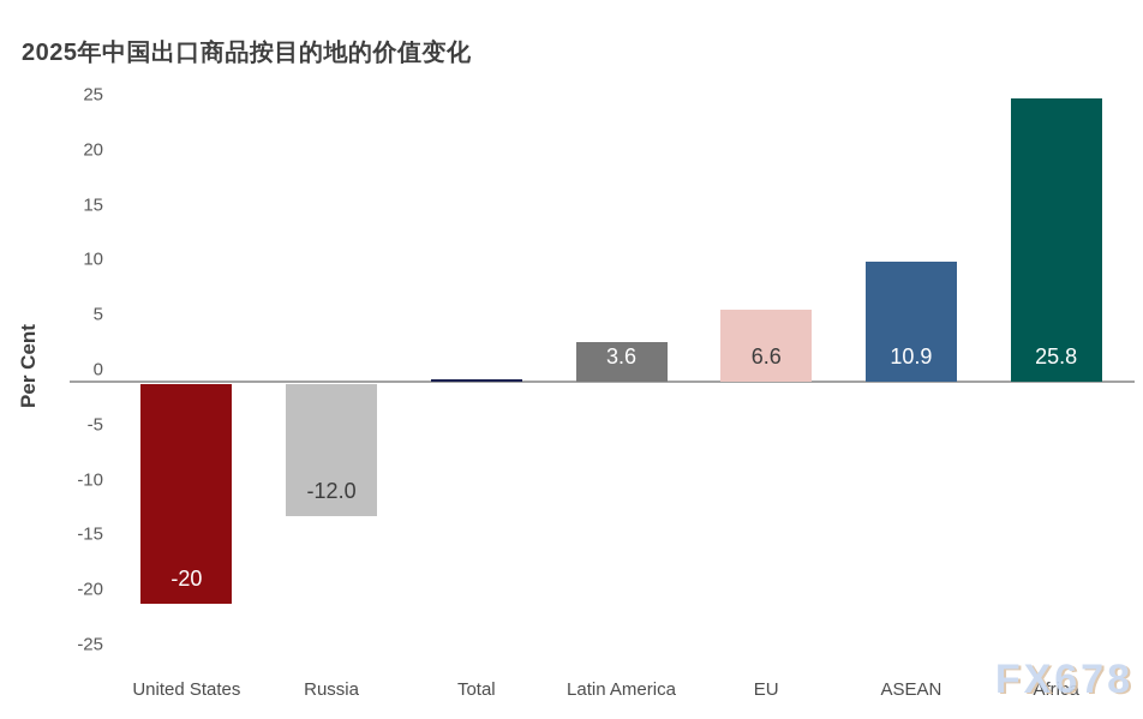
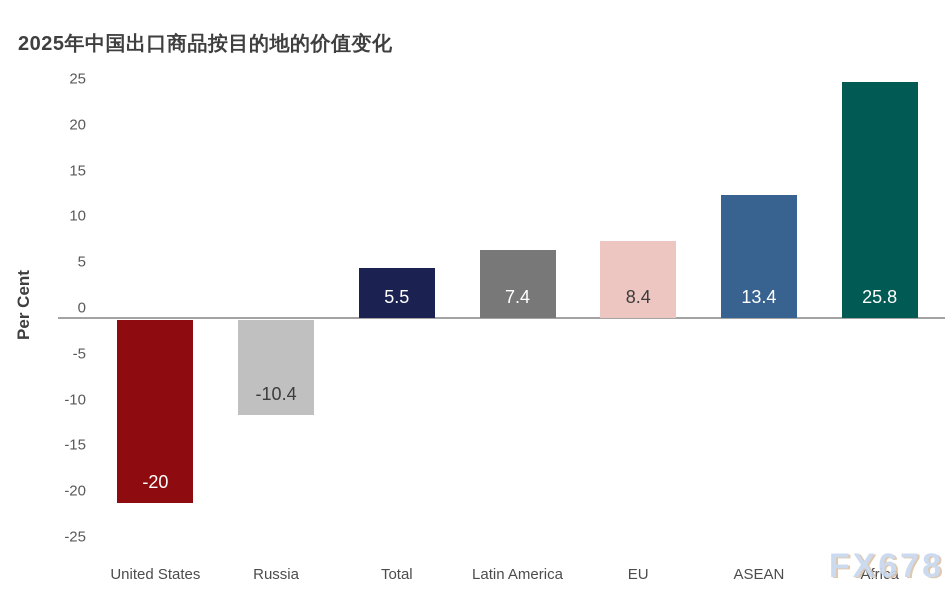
Russia: -12.0 -> -10.4
Total: 0.2 -> 5.5
Latin America: 3.6 -> 7.4
EU: 6.6 -> 8.4
ASEAN: 10.9 -> 13.4
